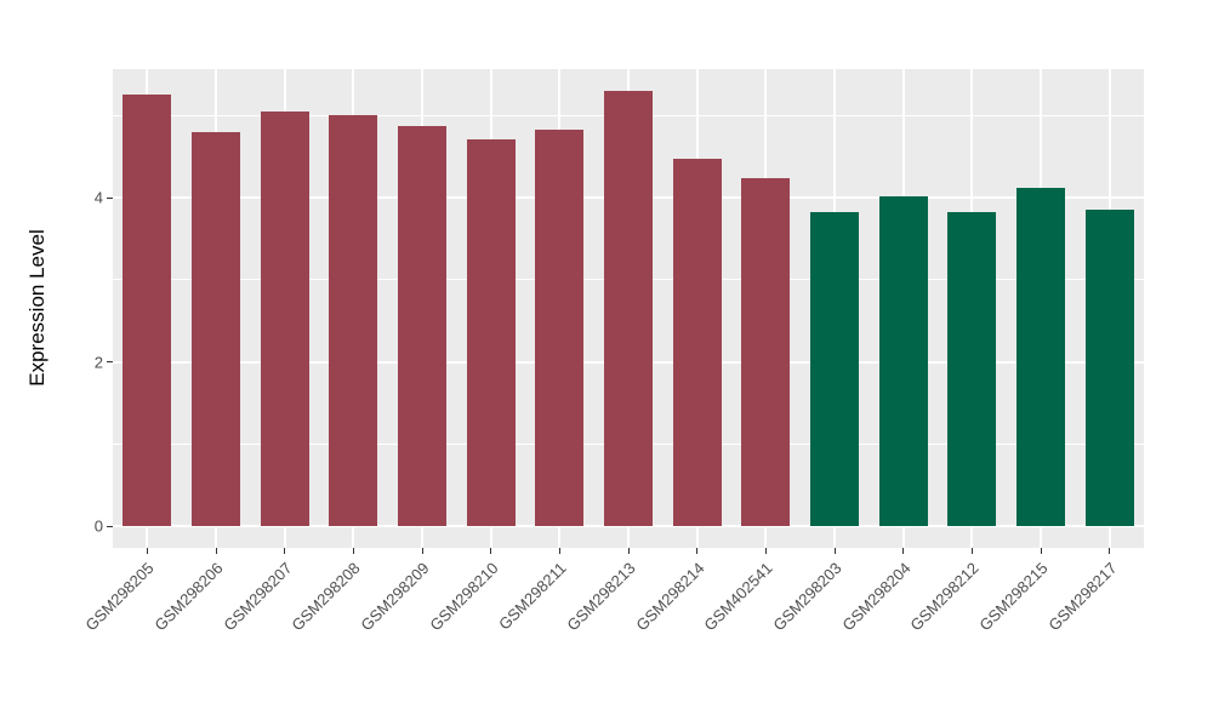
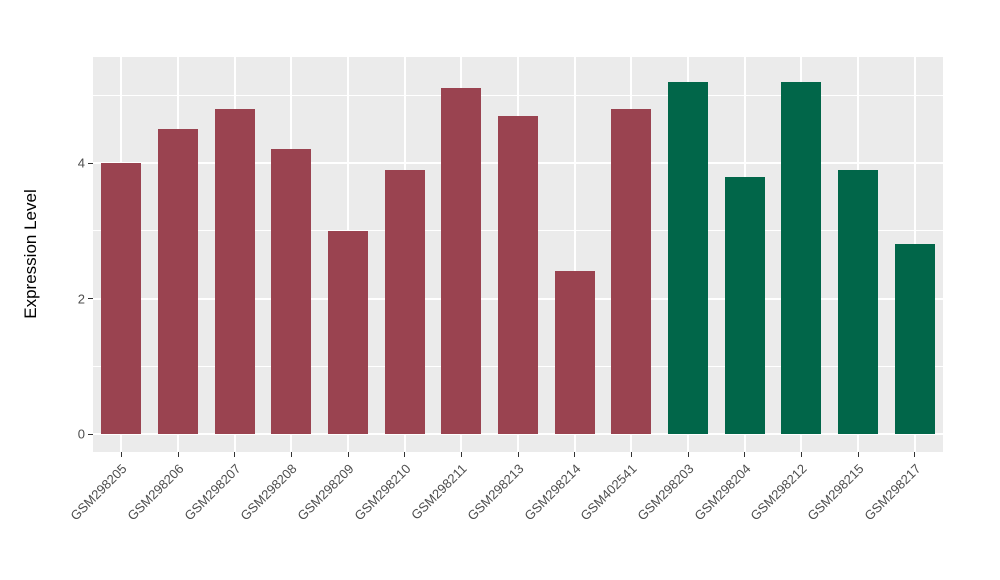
GSM298205: 5.2 -> 4.0
GSM298206: 4.8 -> 4.5
GSM298207: 5.0 -> 4.8
GSM298208: 5.0 -> 4.2
GSM298209: 4.9 -> 3.0
GSM298210: 4.7 -> 3.9
GSM298211: 4.8 -> 5.1
GSM298213: 5.3 -> 4.7
GSM298214: 4.5 -> 2.4
GSM402541: 4.2 -> 4.8
GSM298203: 3.8 -> 5.2
GSM298204: 4.0 -> 3.8
GSM298212: 3.8 -> 5.2
GSM298215: 4.1 -> 3.9
GSM298217: 3.9 -> 2.8
